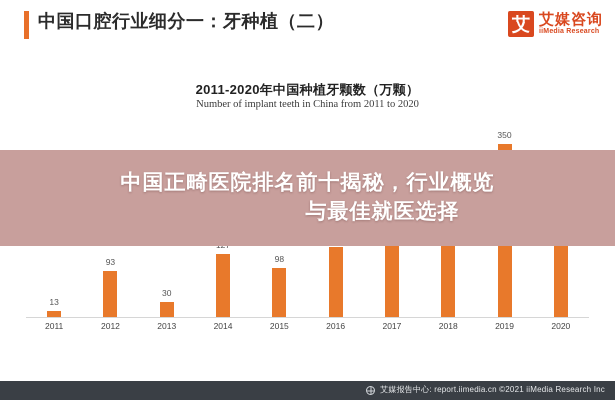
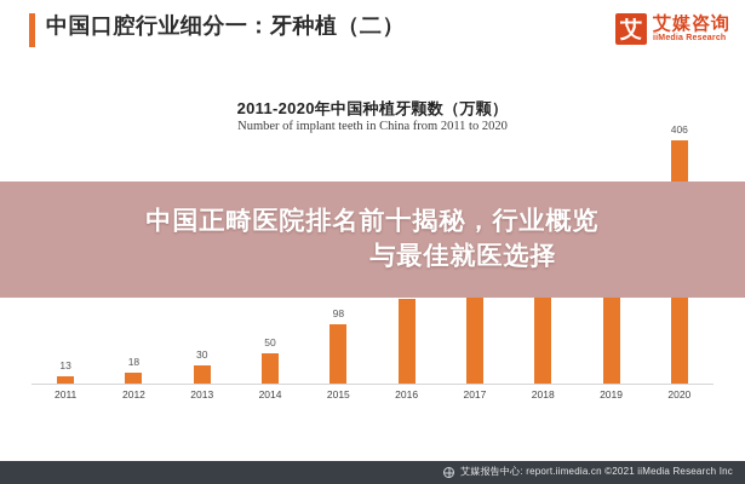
2012: 93 -> 18
2014: 127 -> 50
2019: 350 -> 312
2020: 258 -> 406
